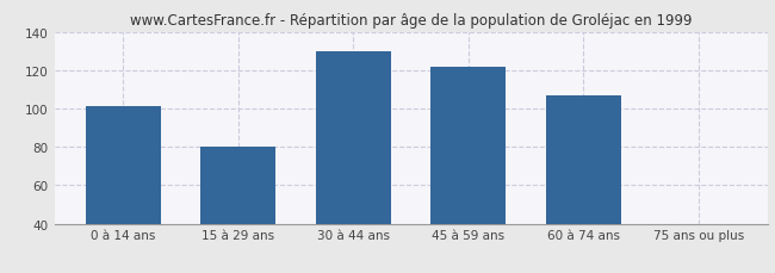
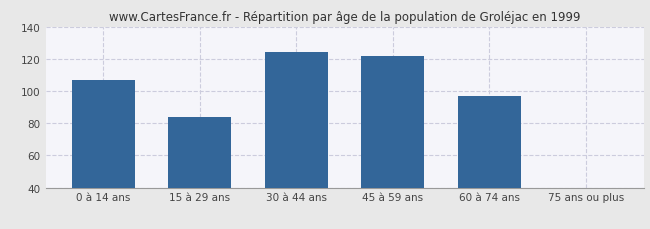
0 à 14 ans: 101 -> 107
15 à 29 ans: 80 -> 84
30 à 44 ans: 130 -> 124
60 à 74 ans: 107 -> 97
